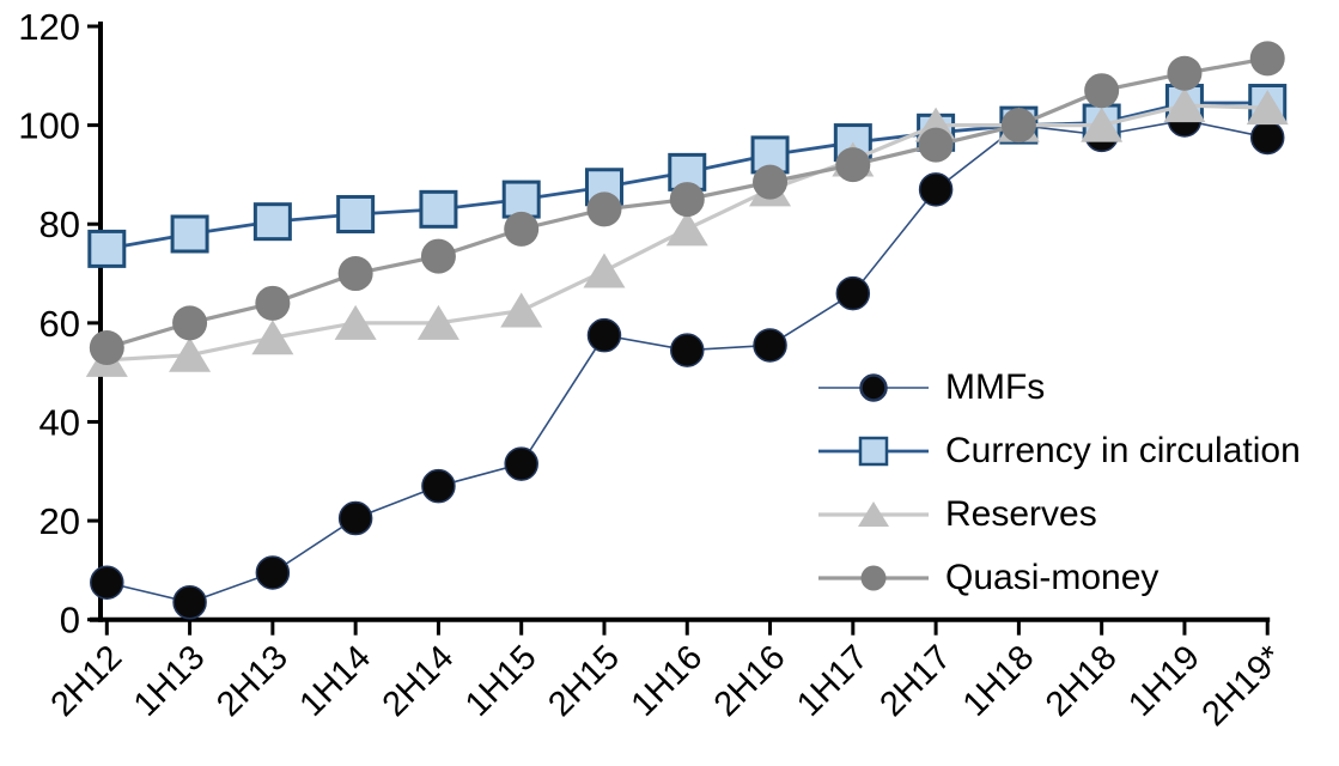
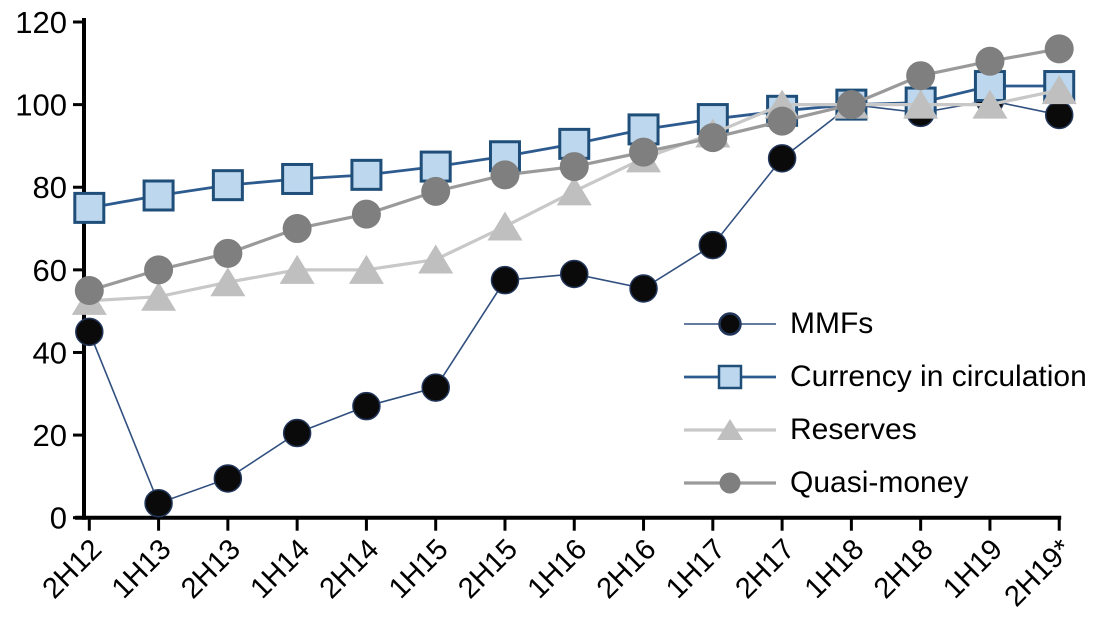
MMFs/2H12: 8 -> 45
MMFs/1H16: 54 -> 59
Reserves/1H19: 104 -> 100
